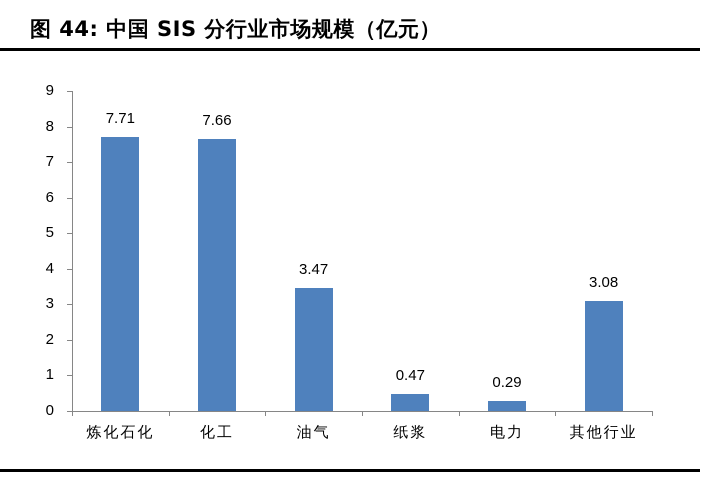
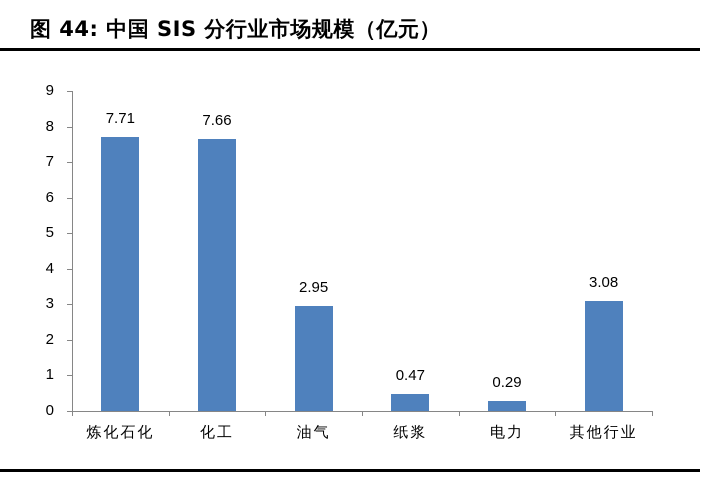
油气: 3.47 -> 2.95
